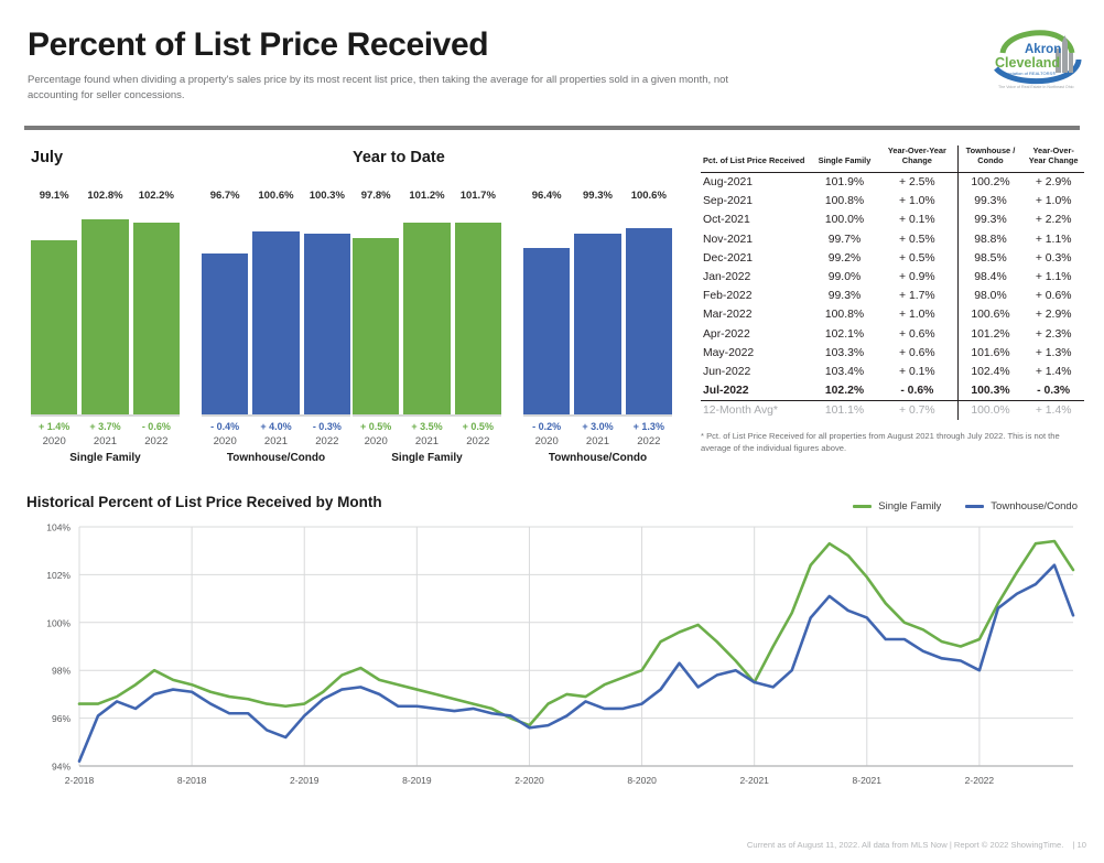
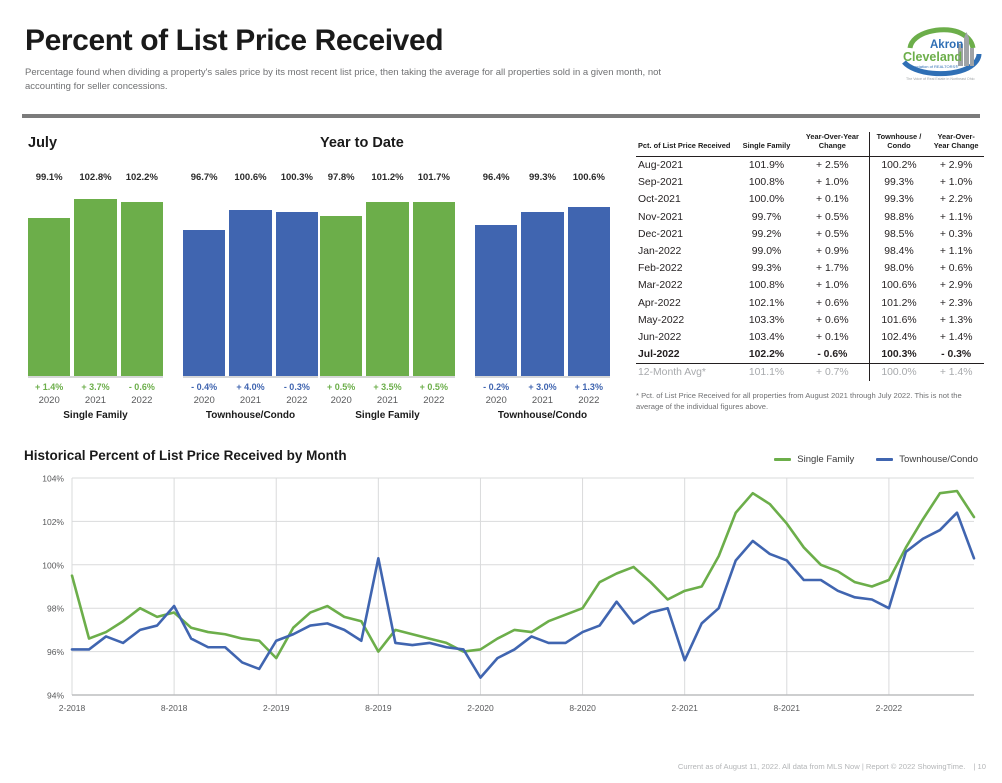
Single Family/2-2018: 96,6% -> 99,5%
Townhouse/Condo/2-2018: 94,2% -> 96,1%
Single Family/8-2018: 97,4% -> 97,8%
Townhouse/Condo/8-2018: 97,1% -> 98,1%
Single Family/2-2019: 96,6% -> 95,7%
Townhouse/Condo/2-2019: 96,1% -> 96,5%
Single Family/8-2019: 97,2% -> 96,0%
Townhouse/Condo/8-2019: 96,5% -> 100,3%
Single Family/2-2020: 95,7% -> 96,1%
Townhouse/Condo/2-2020: 95,6% -> 94,8%
Townhouse/Condo/8-2020: 96,6% -> 96,9%
Single Family/2-2021: 97,5% -> 98,8%
Townhouse/Condo/2-2021: 97,5% -> 95,6%
